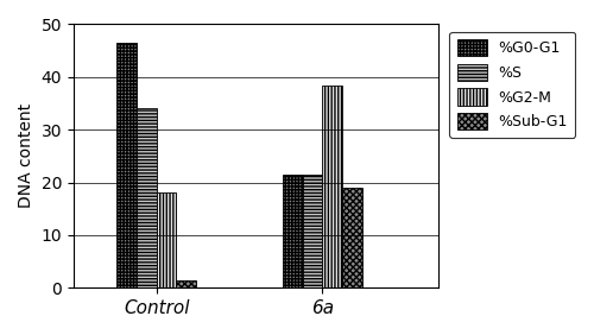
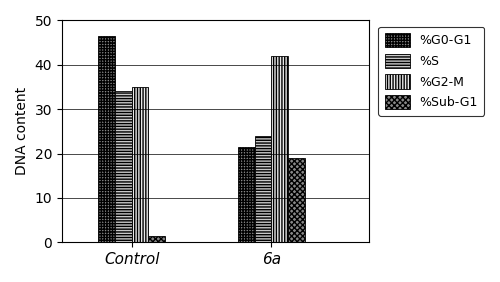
%G2-M/Control: 18.0 -> 35.0
%S/6a: 21.5 -> 24.0
%G2-M/6a: 38.5 -> 42.0
